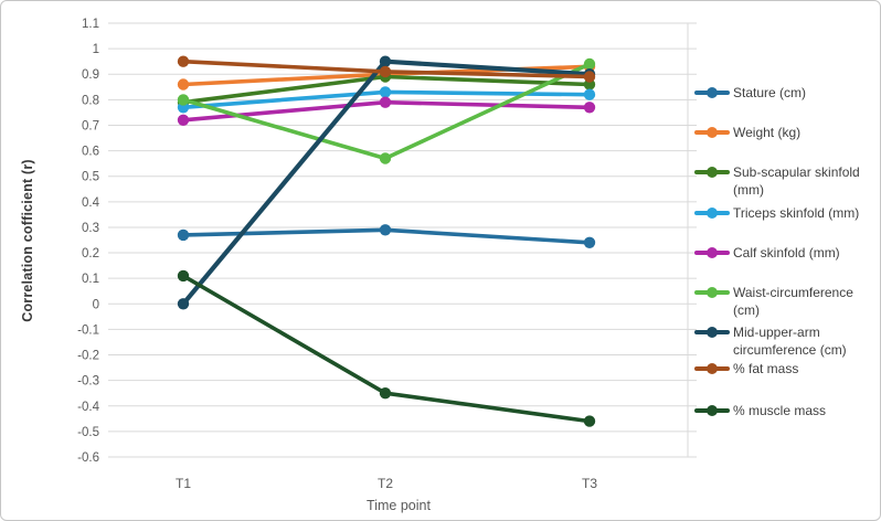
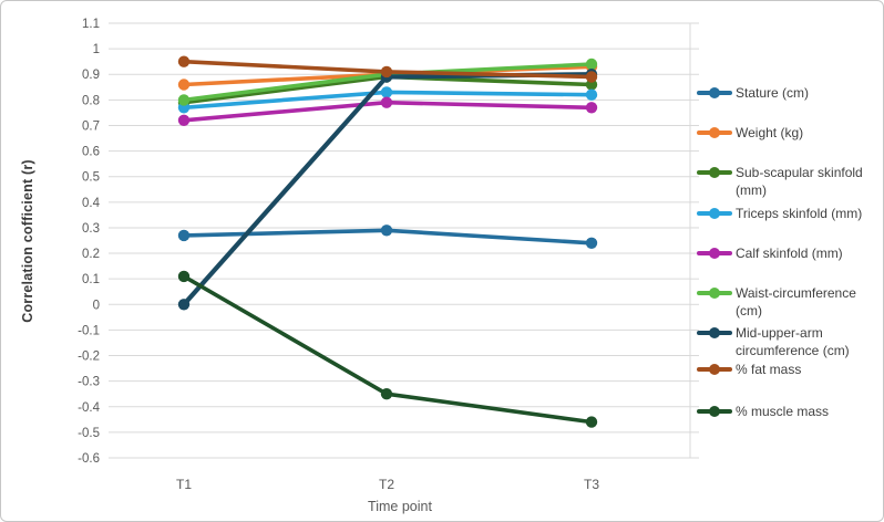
Waist-circumference (cm)/T2: 0.57 -> 0.90
Mid-upper-arm circumference (cm)/T2: 0.95 -> 0.89
